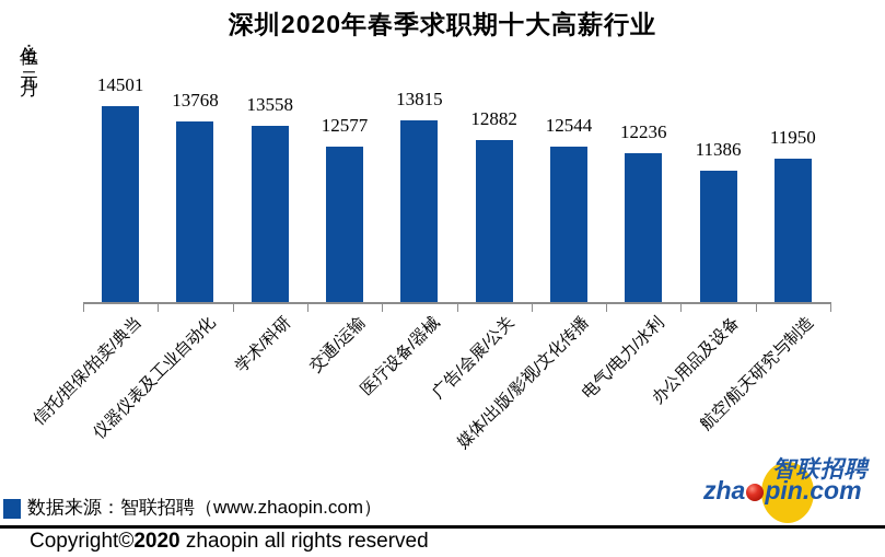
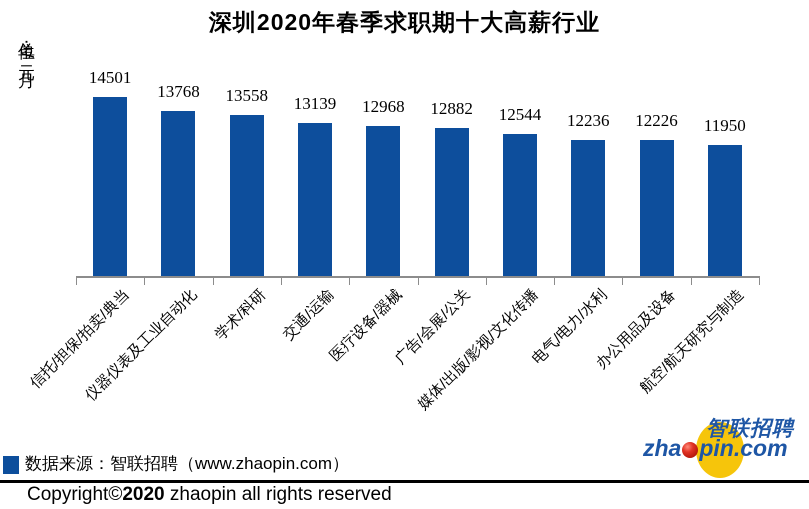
交通/运输: 12577 -> 13139
医疗设备/器械: 13815 -> 12968
办公用品及设备: 11386 -> 12226
